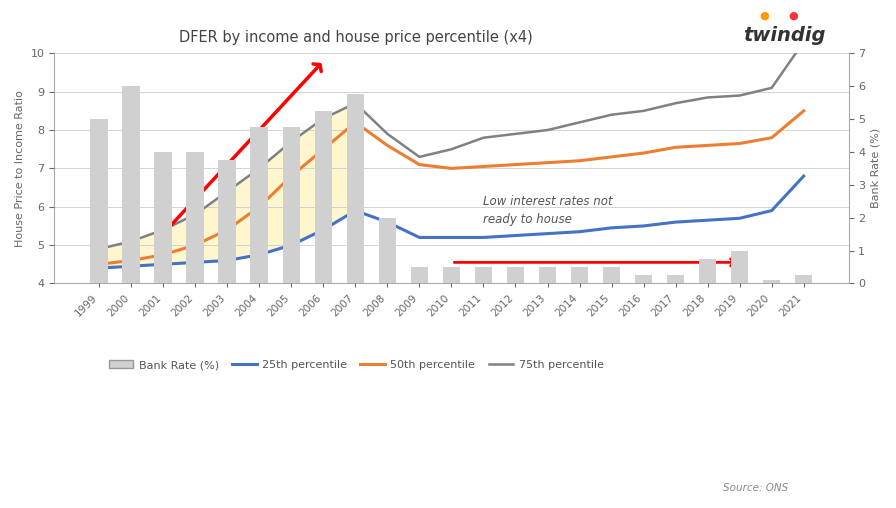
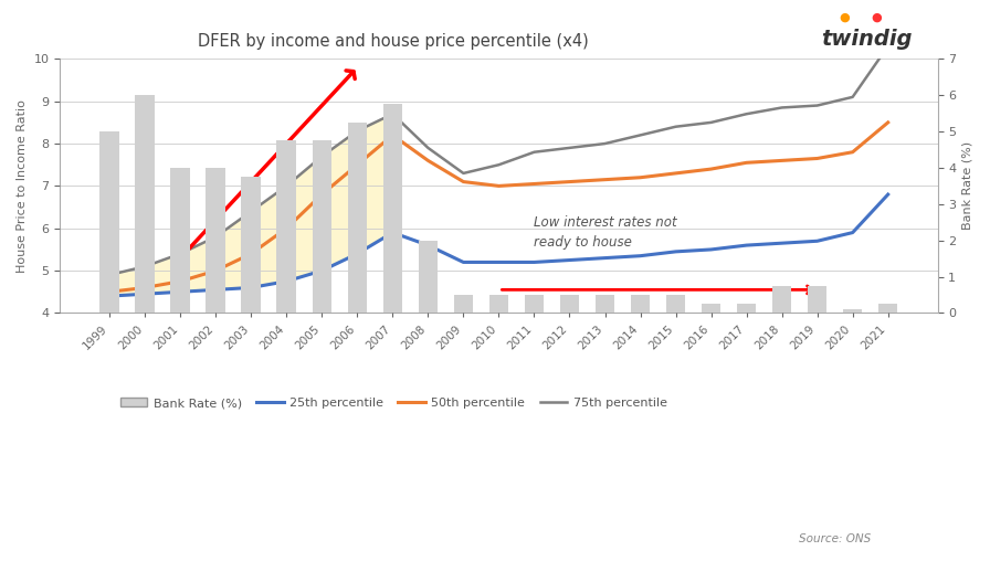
Bank Rate (%)/2019: 1.00 -> 0.75
